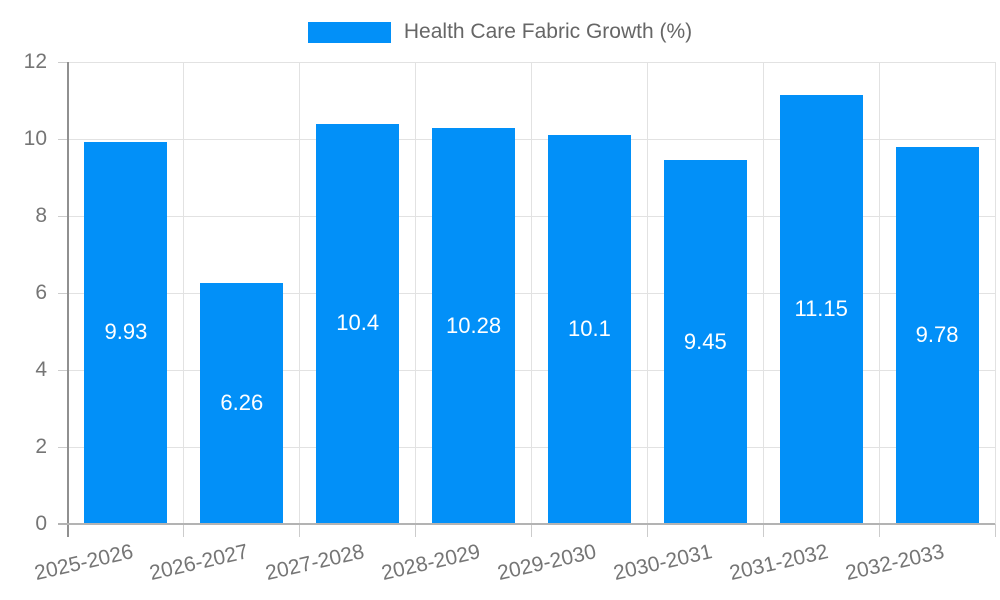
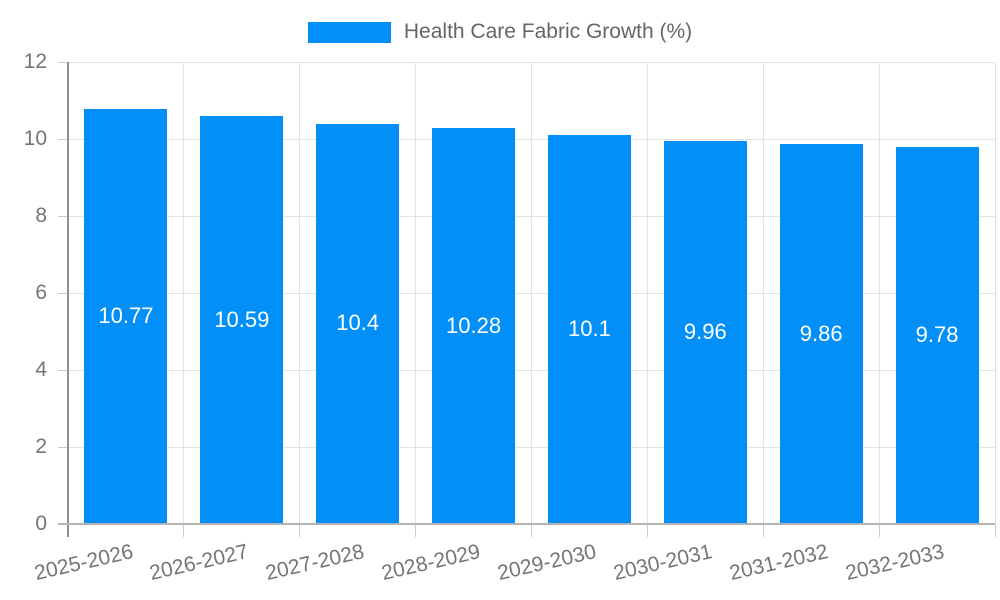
2025-2026: 9.93 -> 10.77
2026-2027: 6.26 -> 10.59
2030-2031: 9.45 -> 9.96
2031-2032: 11.15 -> 9.86
